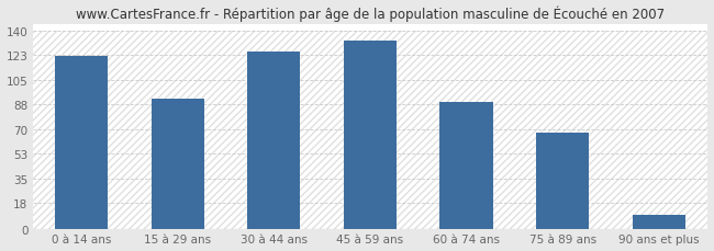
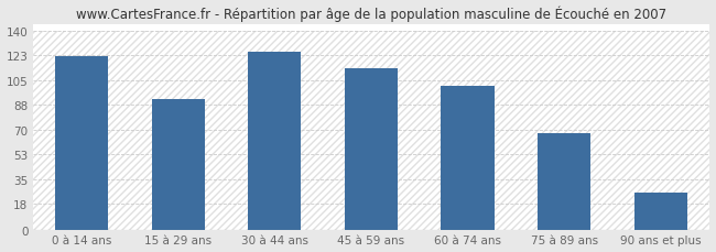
45 à 59 ans: 133 -> 114
60 à 74 ans: 90 -> 101
90 ans et plus: 10 -> 26
